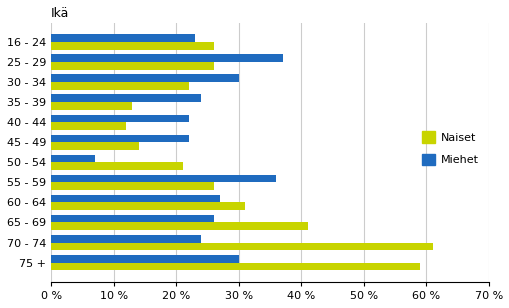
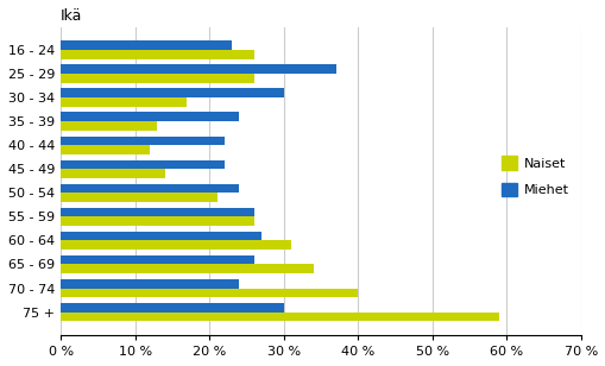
Naiset/30 - 34: 22 % -> 17 %
Miehet/50 - 54: 7 % -> 24 %
Miehet/55 - 59: 36 % -> 26 %
Naiset/65 - 69: 41 % -> 34 %
Naiset/70 - 74: 61 % -> 40 %
